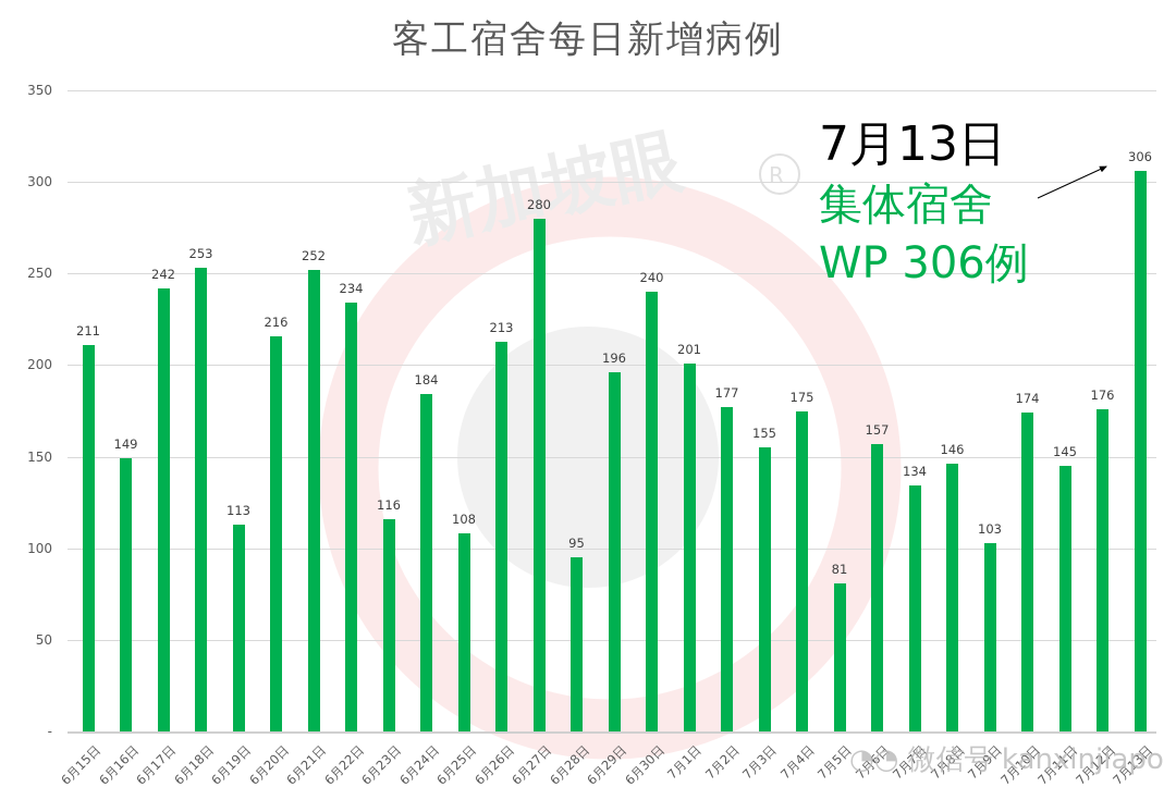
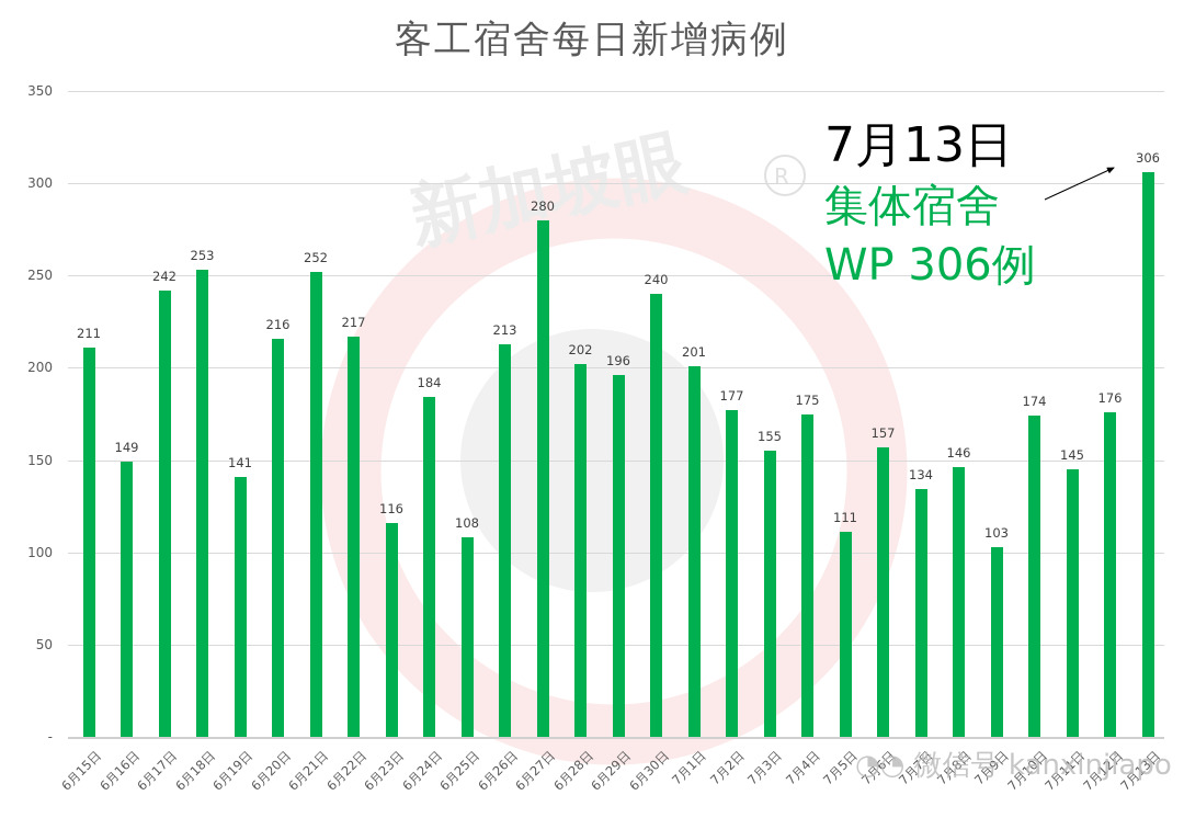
6月19日: 113 -> 141
6月22日: 234 -> 217
6月28日: 95 -> 202
7月5日: 81 -> 111
